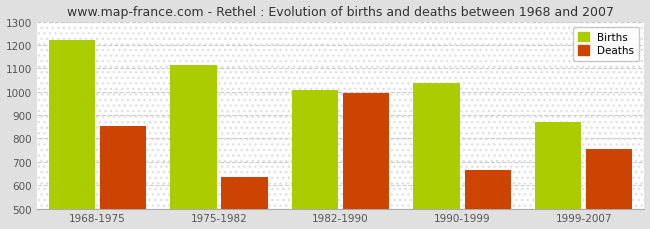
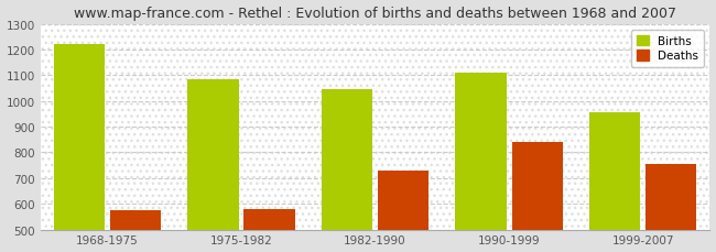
Deaths/1968-1975: 855 -> 575
Births/1975-1982: 1115 -> 1085
Deaths/1975-1982: 635 -> 580
Births/1982-1990: 1005 -> 1045
Deaths/1982-1990: 995 -> 730
Births/1990-1999: 1035 -> 1110
Deaths/1990-1999: 665 -> 840
Births/1999-2007: 870 -> 955
